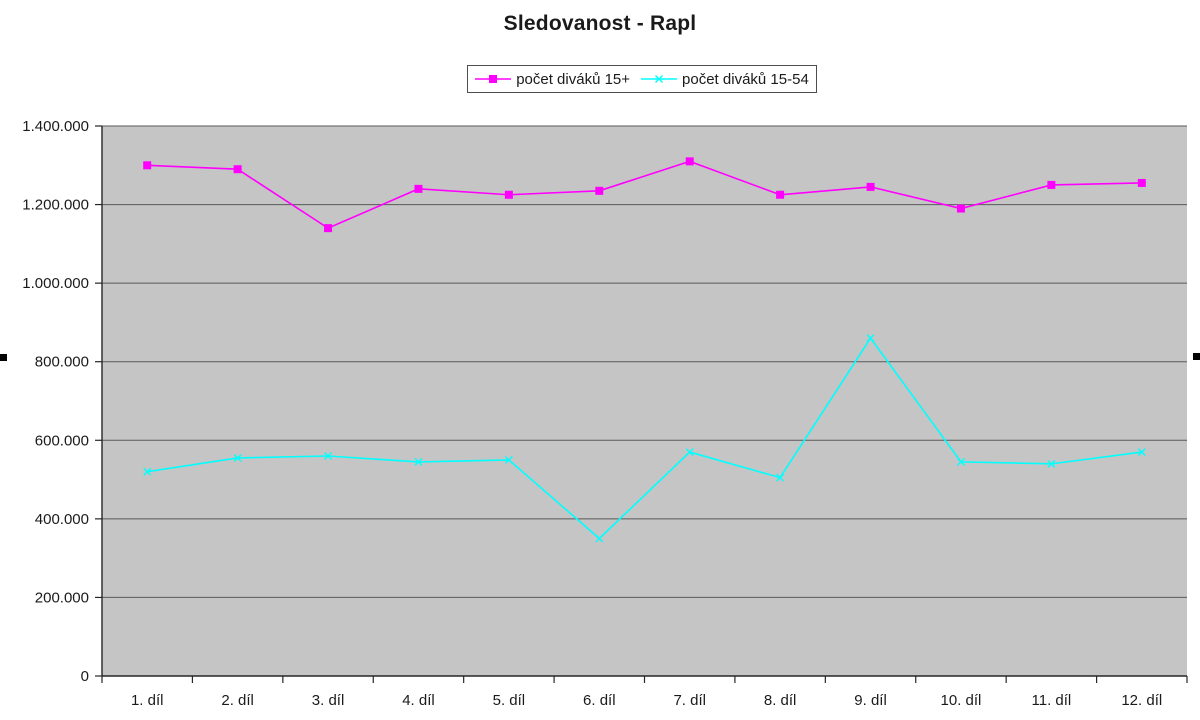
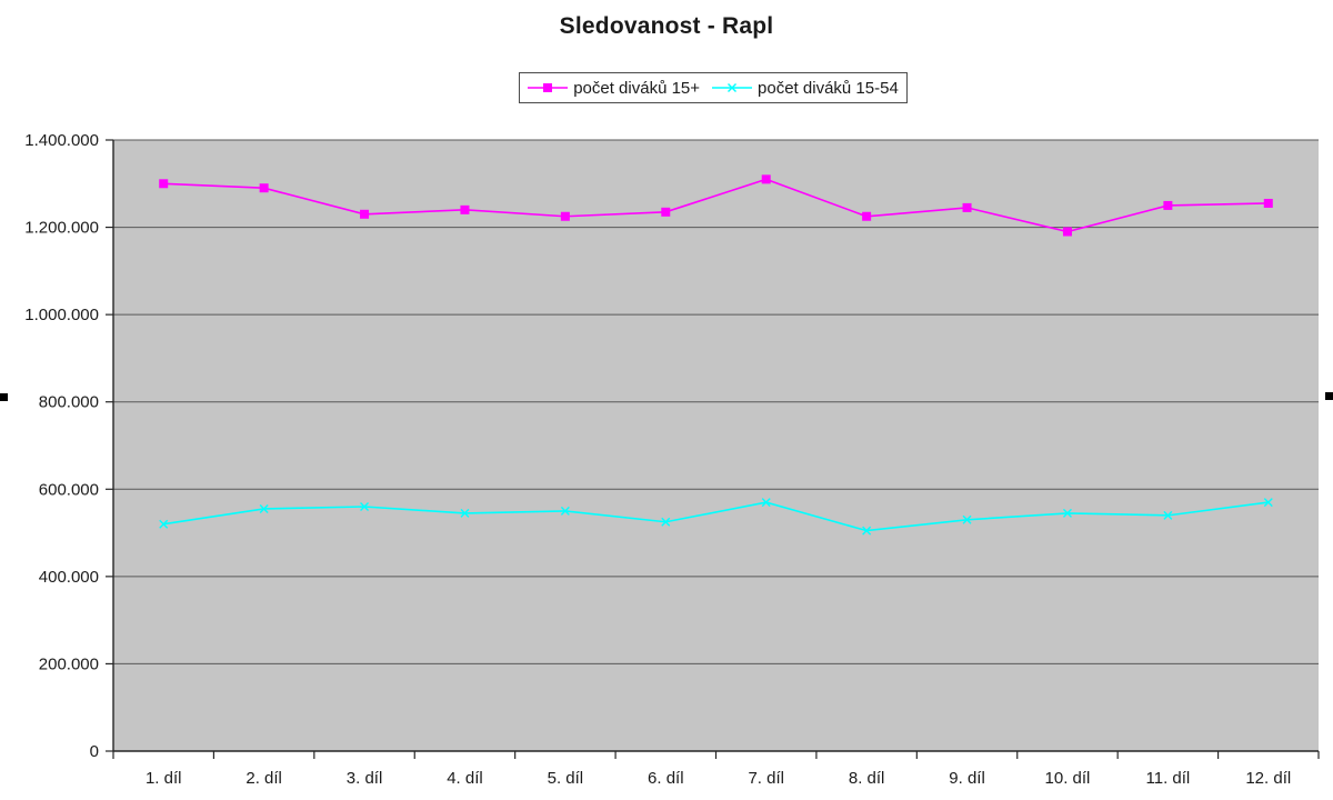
počet diváků 15+/3. díl: 1140000 -> 1230000
počet diváků 15-54/6. díl: 350000 -> 520000
počet diváků 15-54/9. díl: 860000 -> 530000
